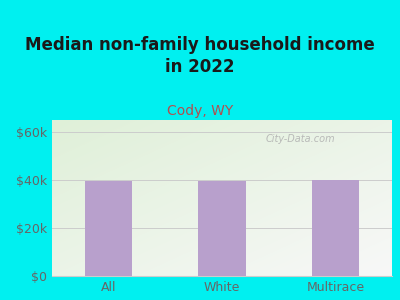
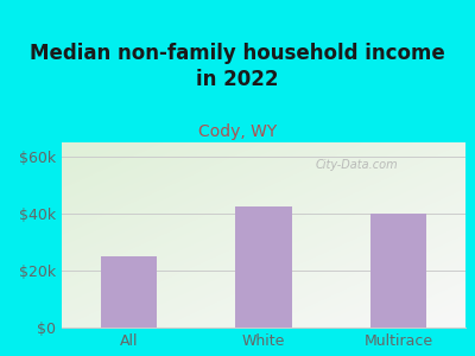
All: $39.5k -> $25.0k
White: $39.5k -> $42.5k
